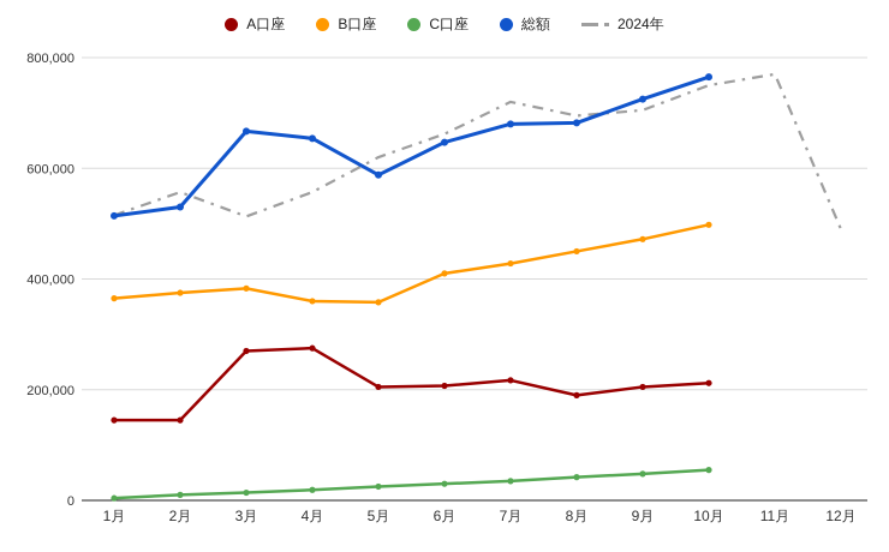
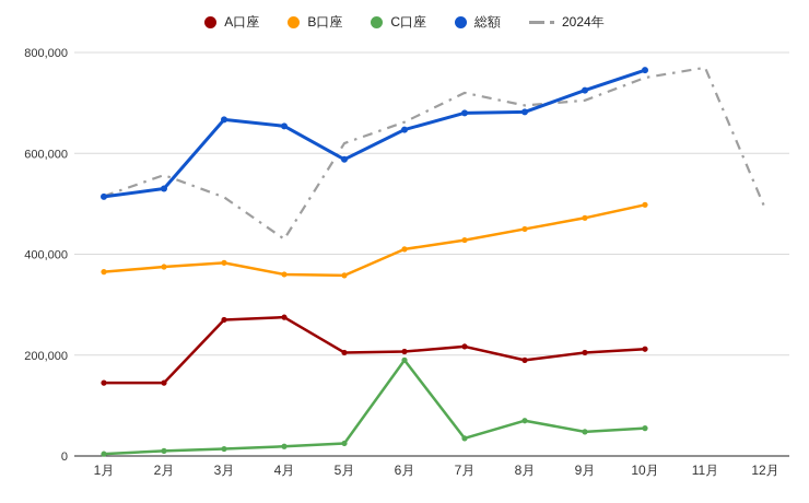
2024年/4月: 560000 -> 430000
C口座/6月: 30000 -> 190000
C口座/8月: 40000 -> 70000
